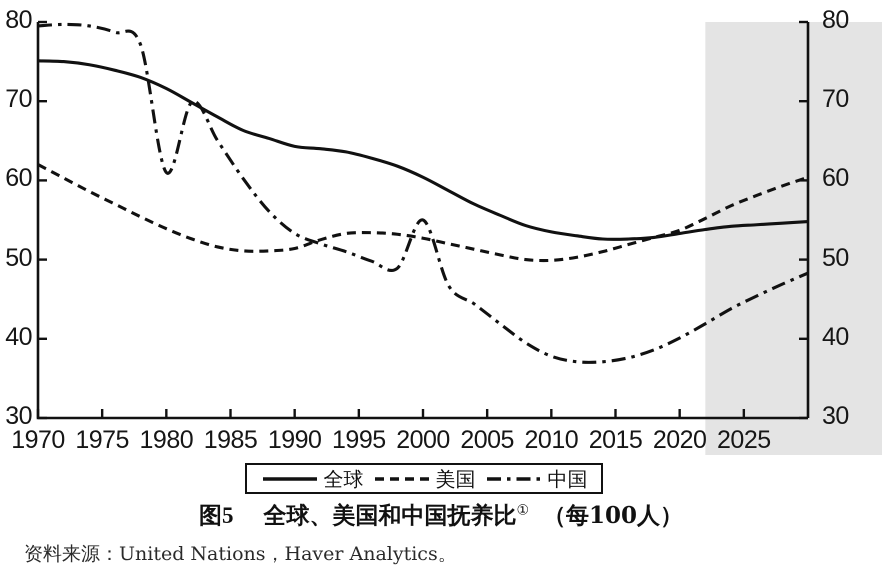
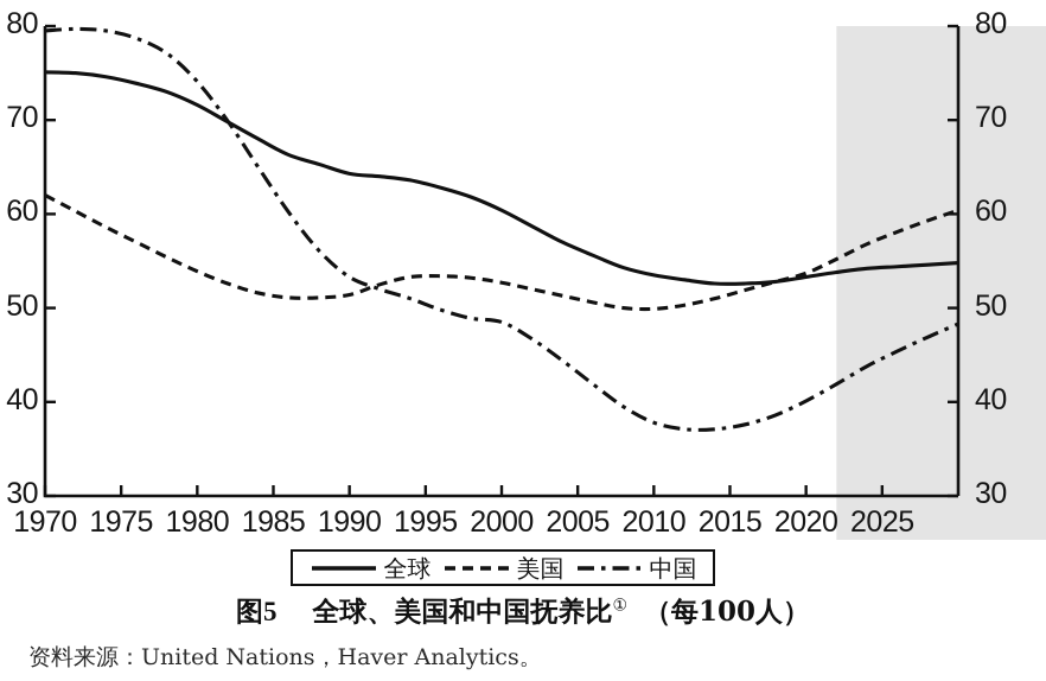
中国/1980: 61 -> 74
中国/2000: 55 -> 48
